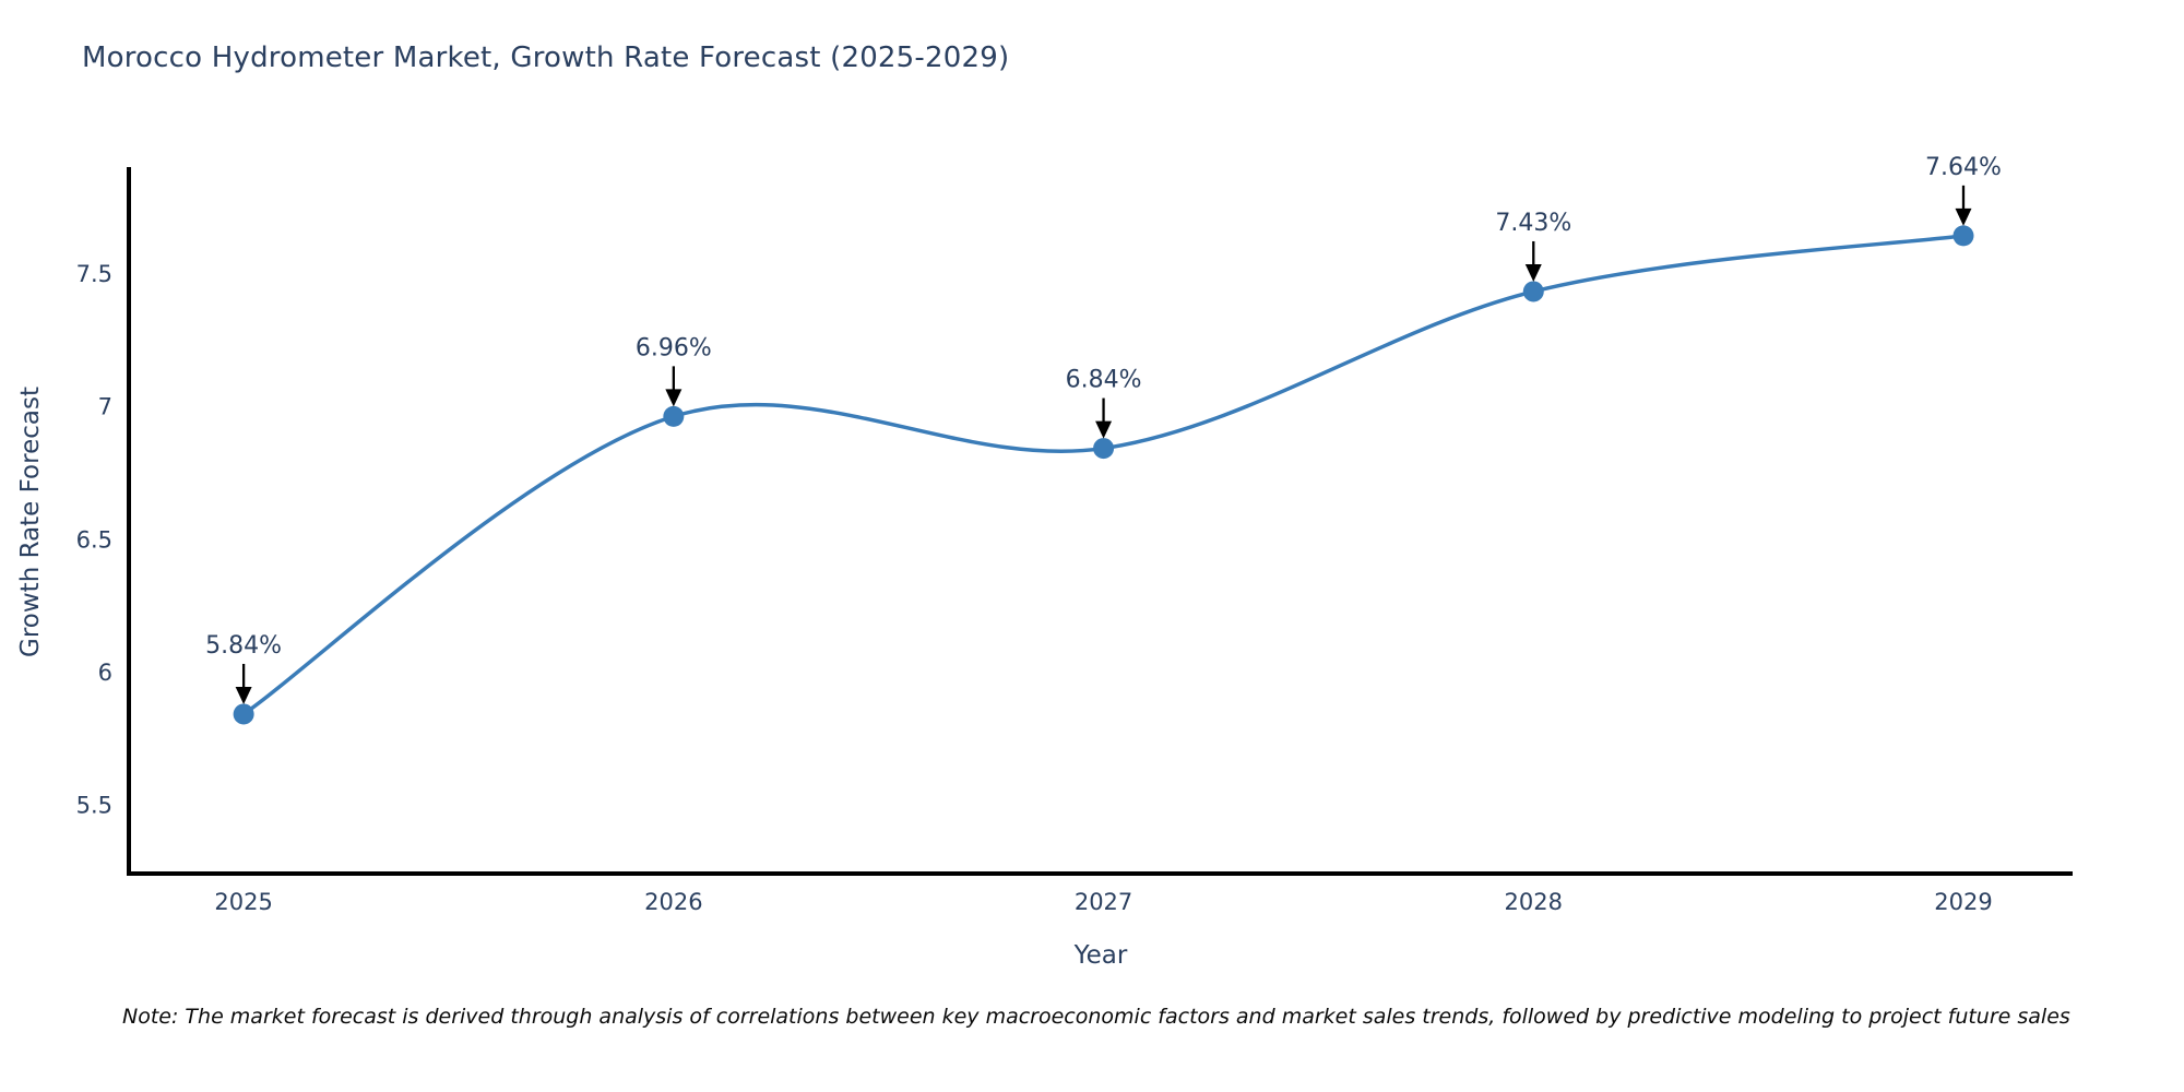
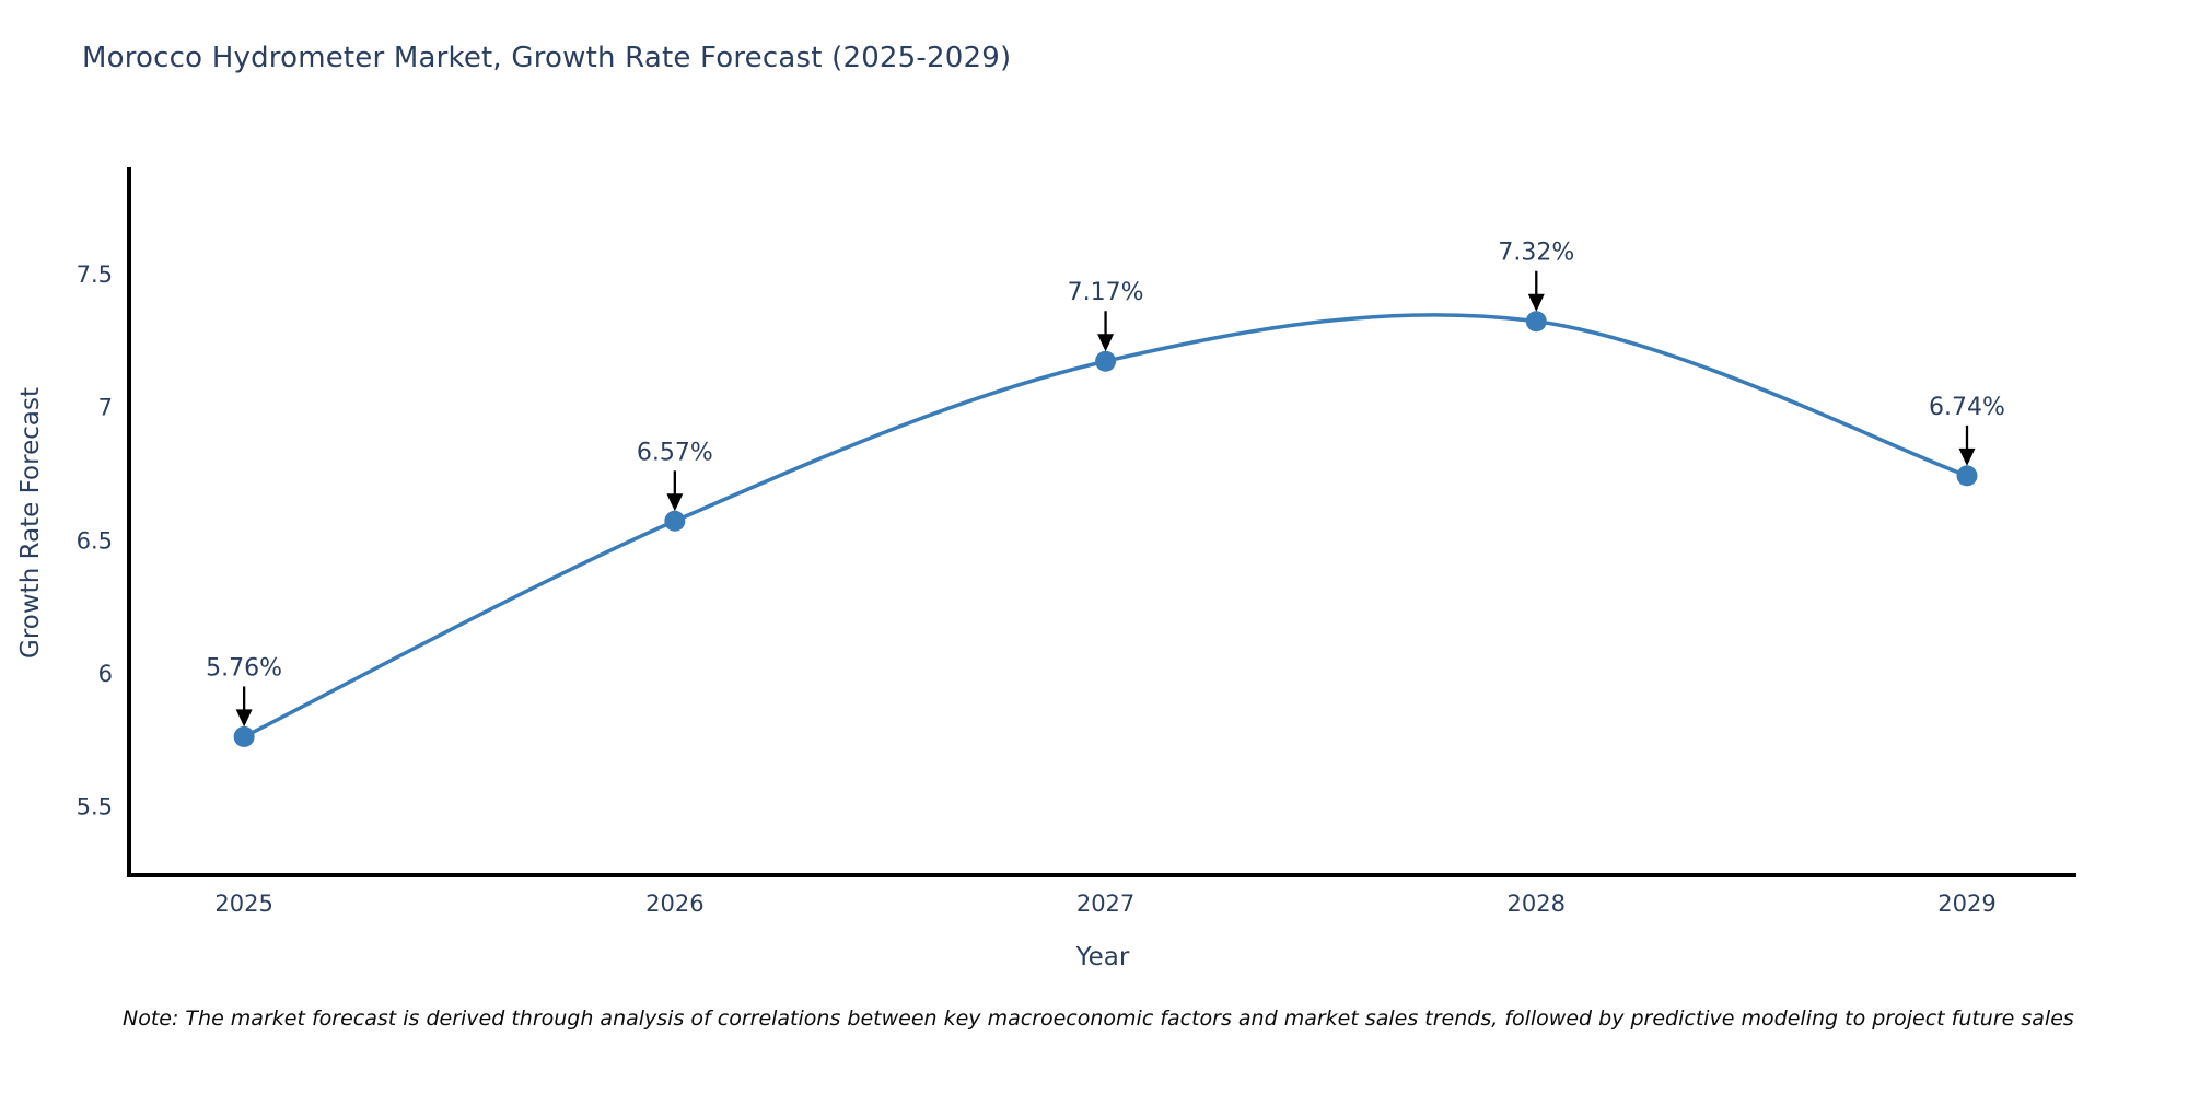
2025: 5.84% -> 5.76%
2026: 6.96% -> 6.57%
2027: 6.84% -> 7.17%
2028: 7.43% -> 7.32%
2029: 7.64% -> 6.74%
